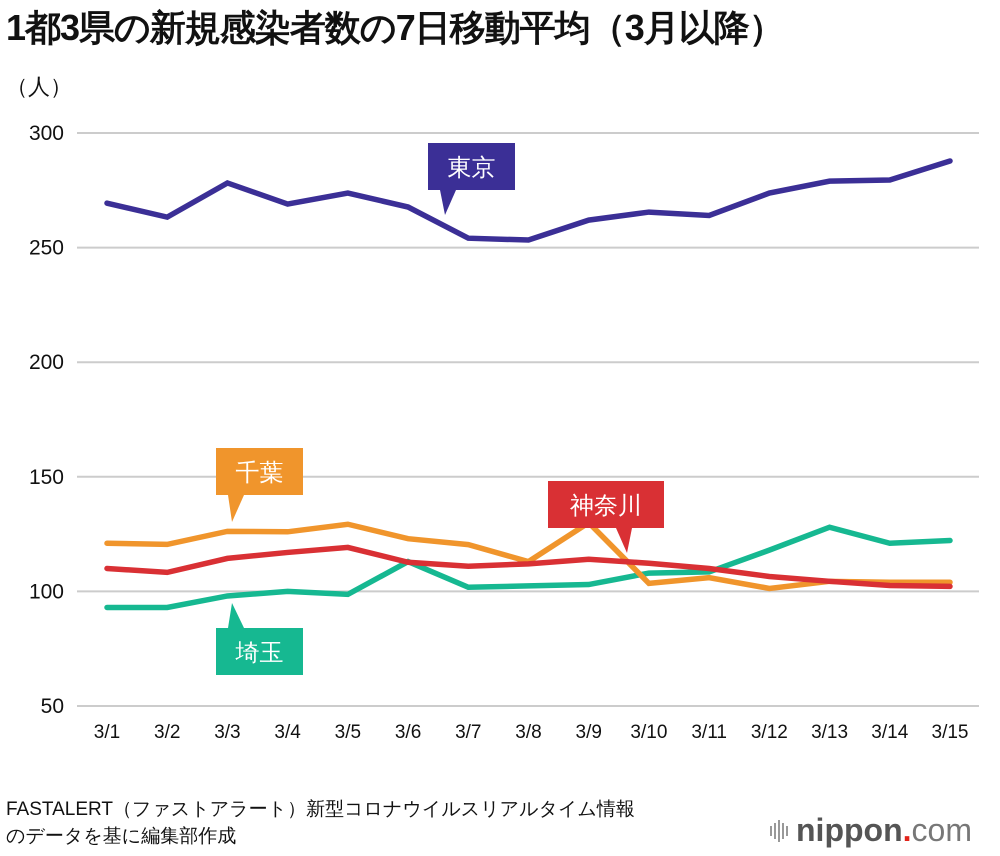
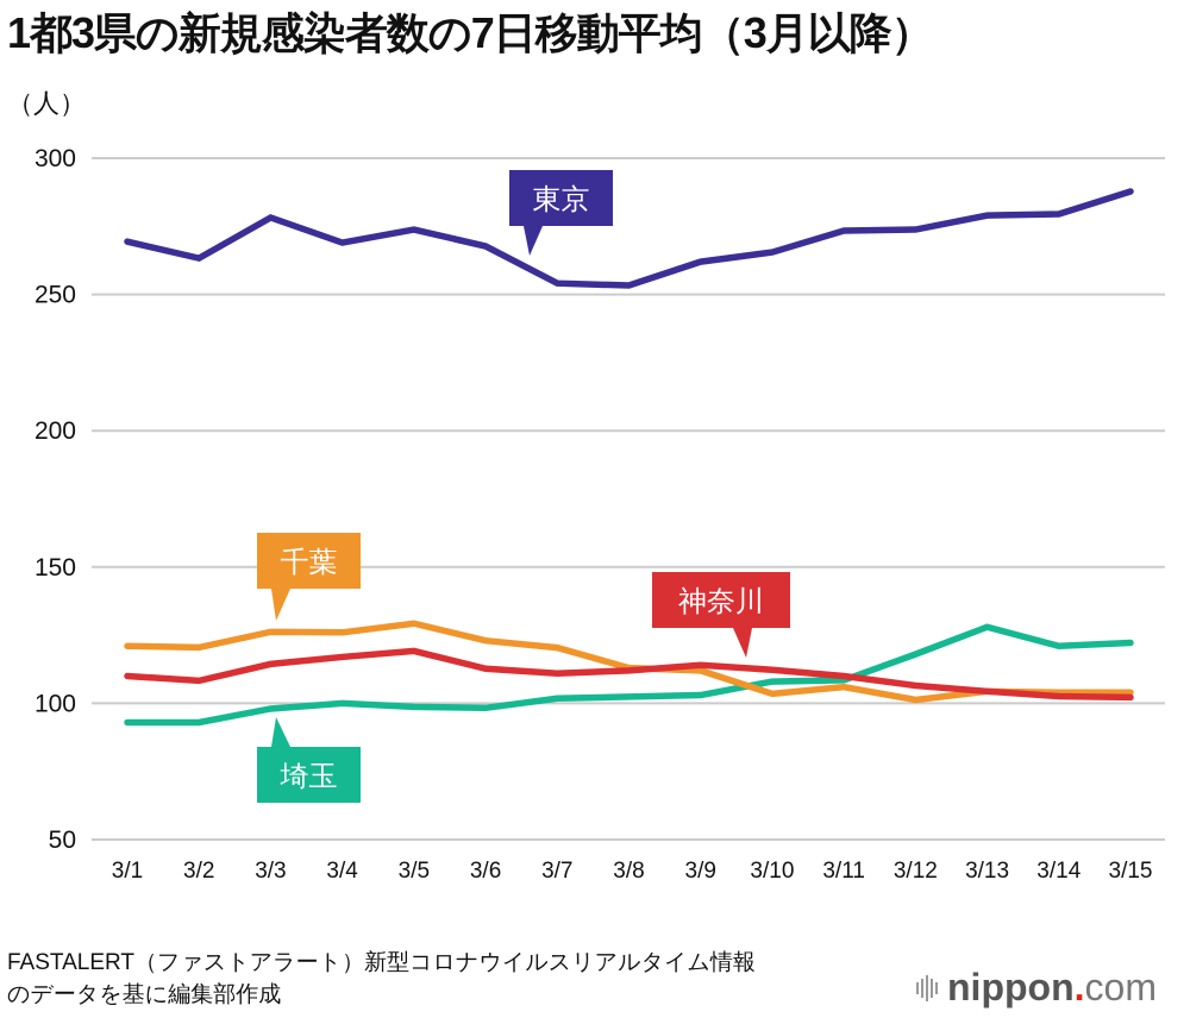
埼玉/3/6: 113 -> 98
千葉/3/9: 130 -> 112
東京/3/11: 264 -> 273
